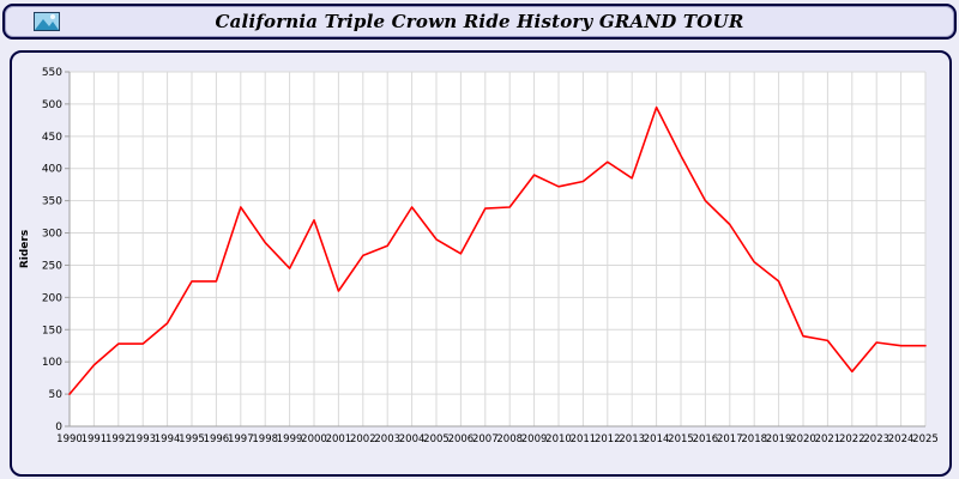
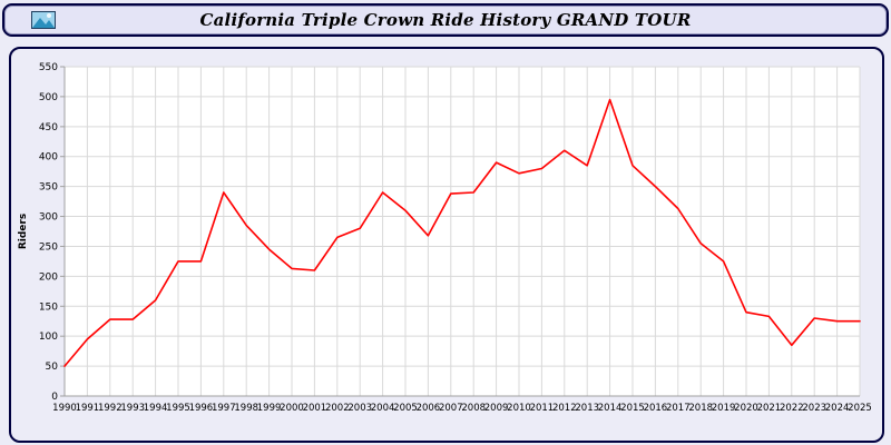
2000: 320 -> 210
2005: 290 -> 310
2015: 420 -> 380
